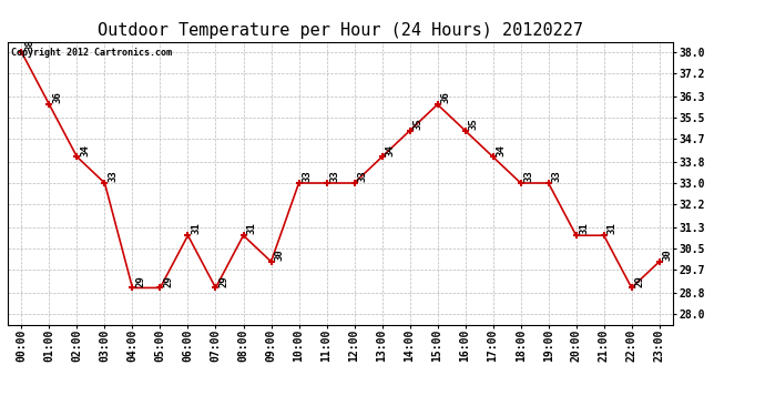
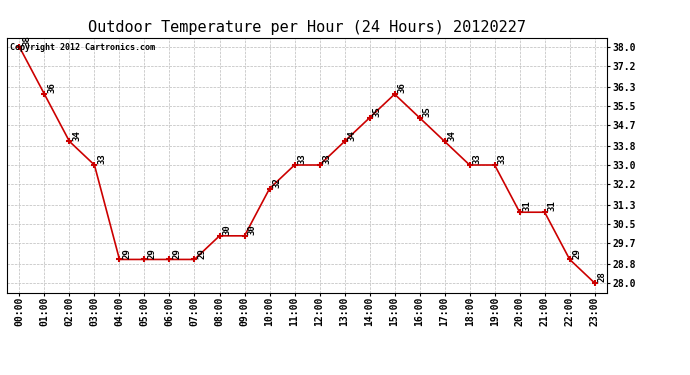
06:00: 31 -> 29
08:00: 31 -> 30
10:00: 33 -> 32
23:00: 30 -> 28
